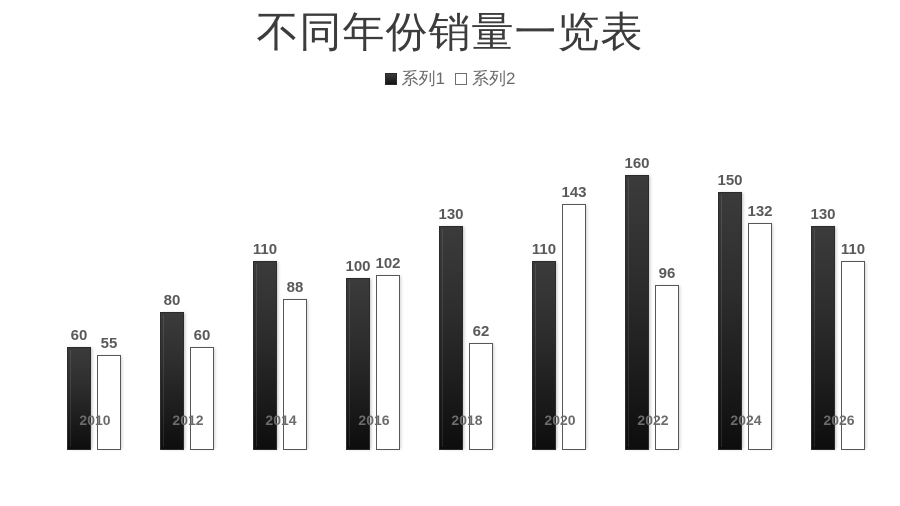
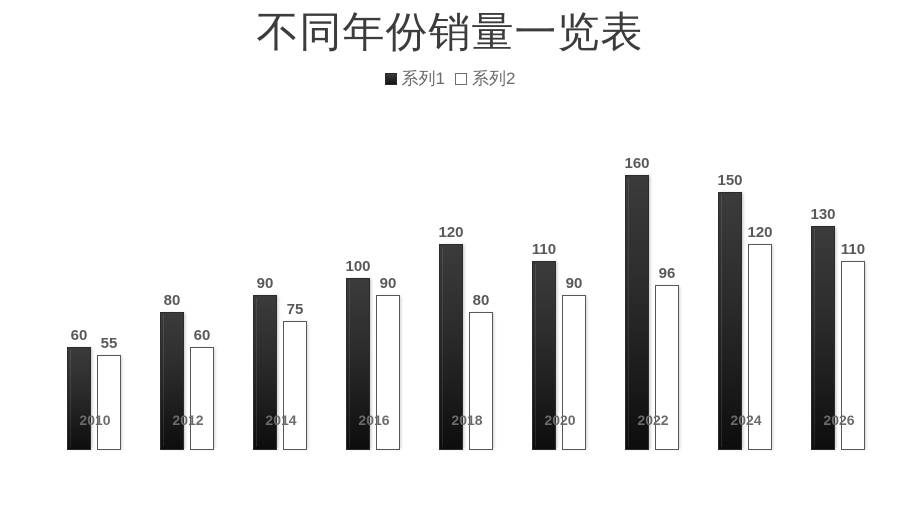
系列1/2014: 110 -> 90
系列2/2014: 88 -> 75
系列2/2016: 102 -> 90
系列1/2018: 130 -> 120
系列2/2018: 62 -> 80
系列2/2020: 143 -> 90
系列2/2024: 132 -> 120
